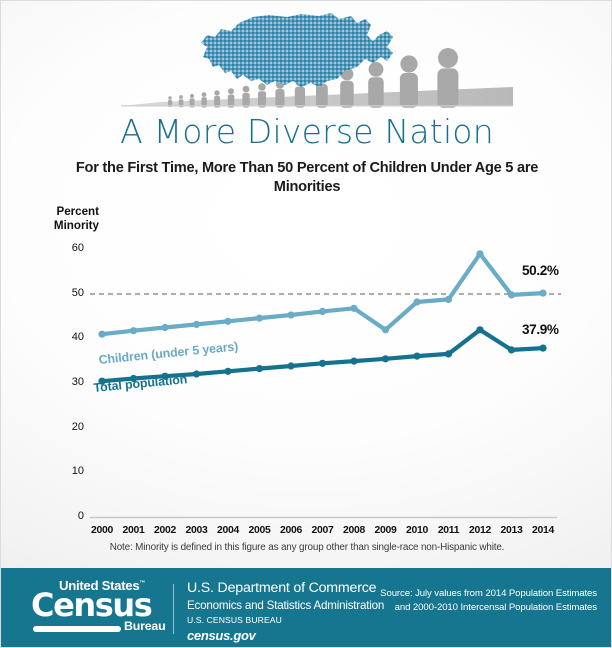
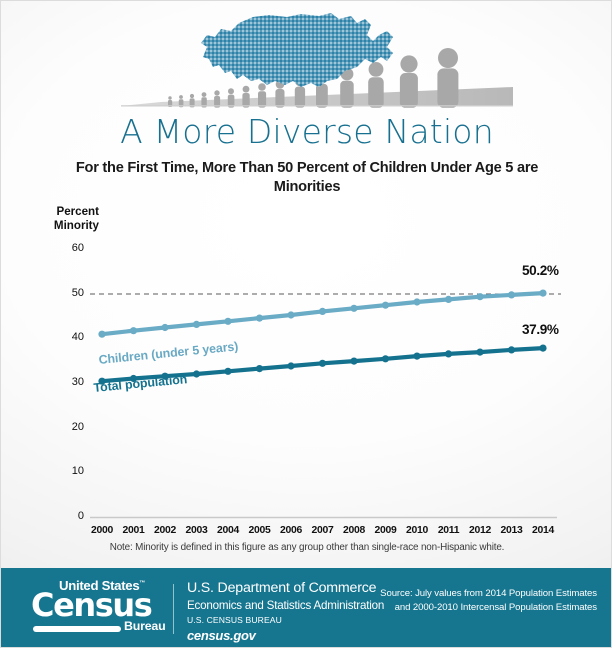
Children (under 5 years)/2009: 42 -> 48
Children (under 5 years)/2012: 59 -> 49
Total population/2012: 42 -> 37
